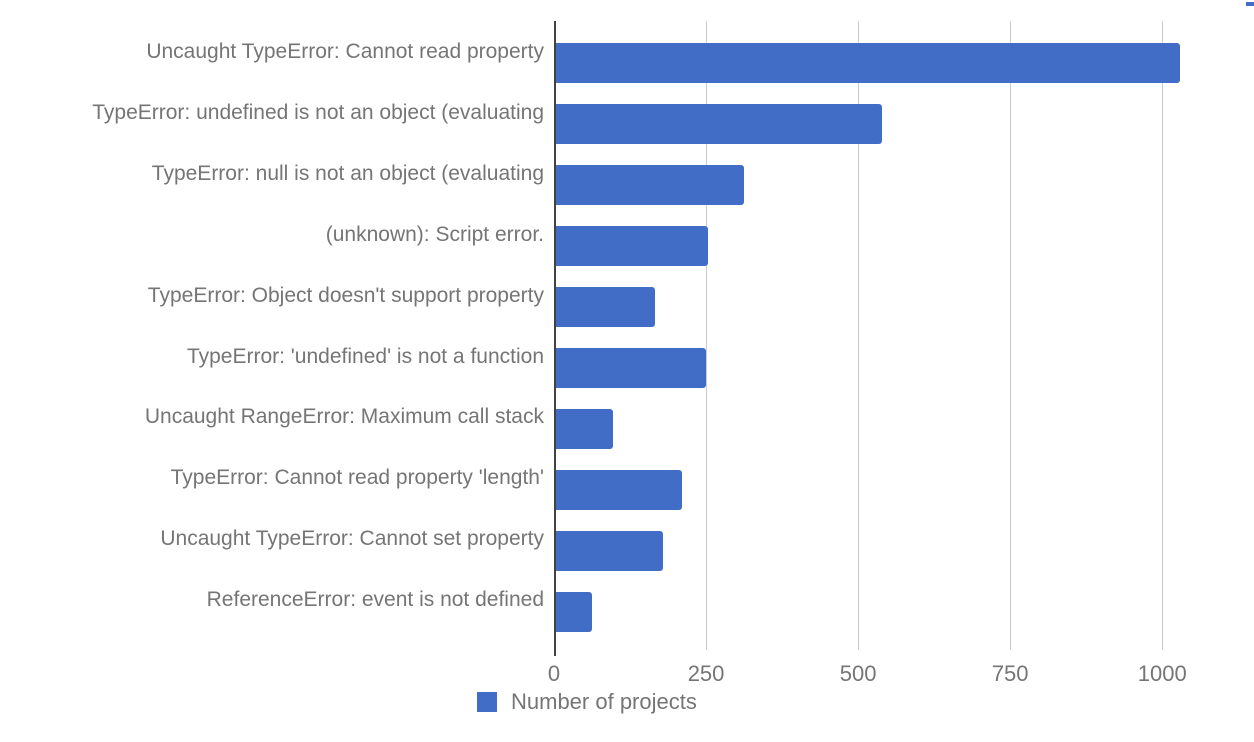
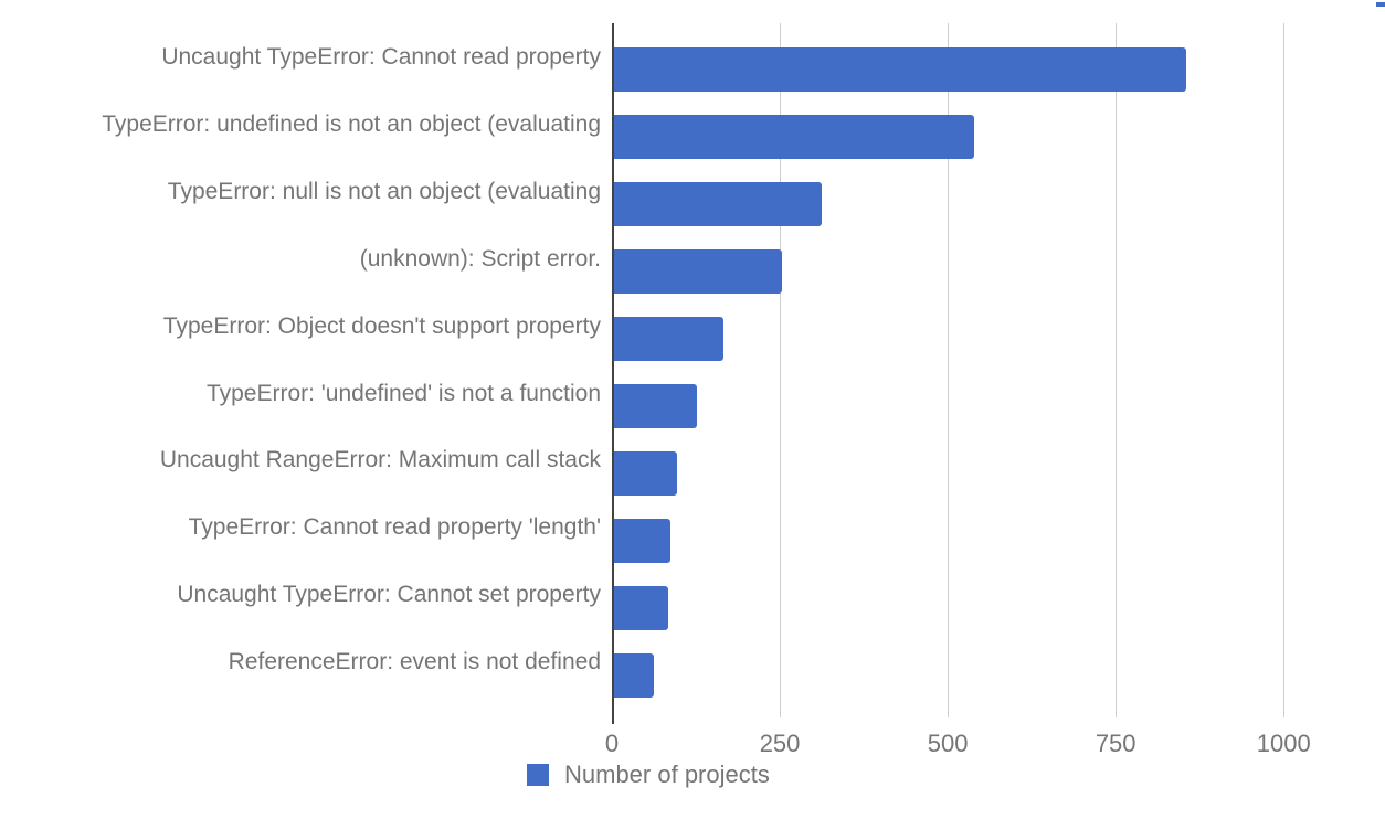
Uncaught TypeError: Cannot read property: 1030 -> 860
TypeError: 'undefined' is not a function: 250 -> 130
TypeError: Cannot read property 'length': 210 -> 90
Uncaught TypeError: Cannot set property: 180 -> 80
